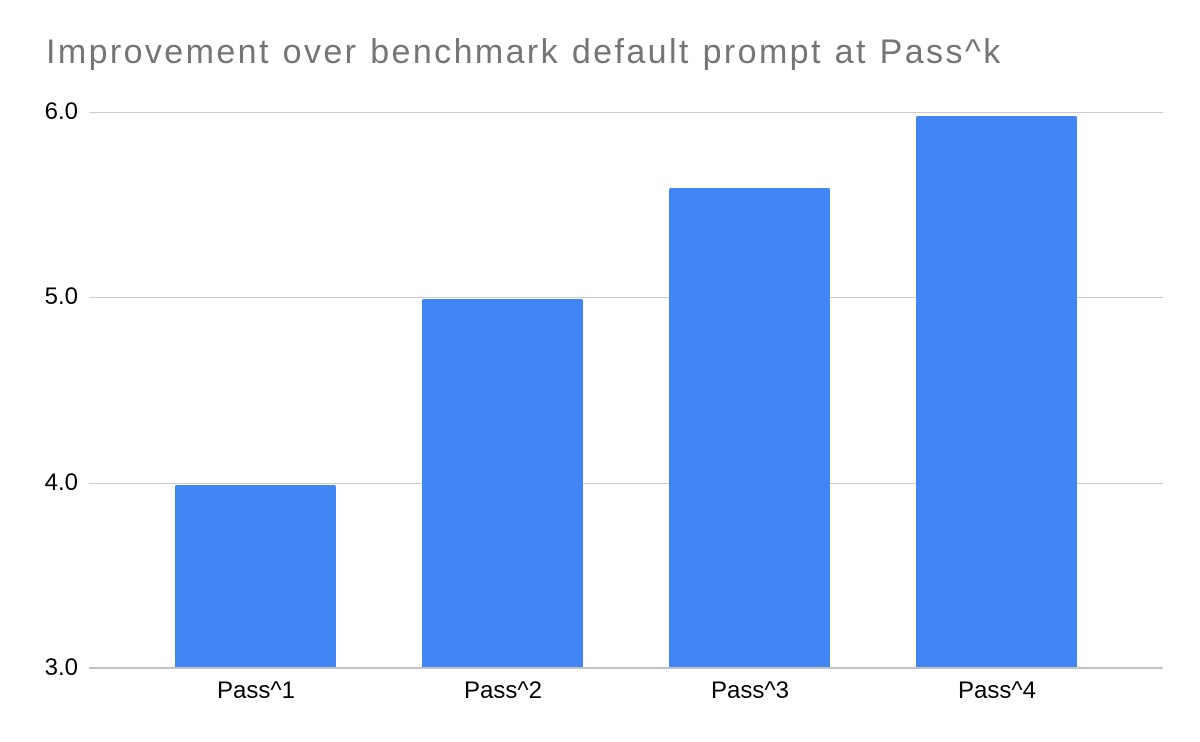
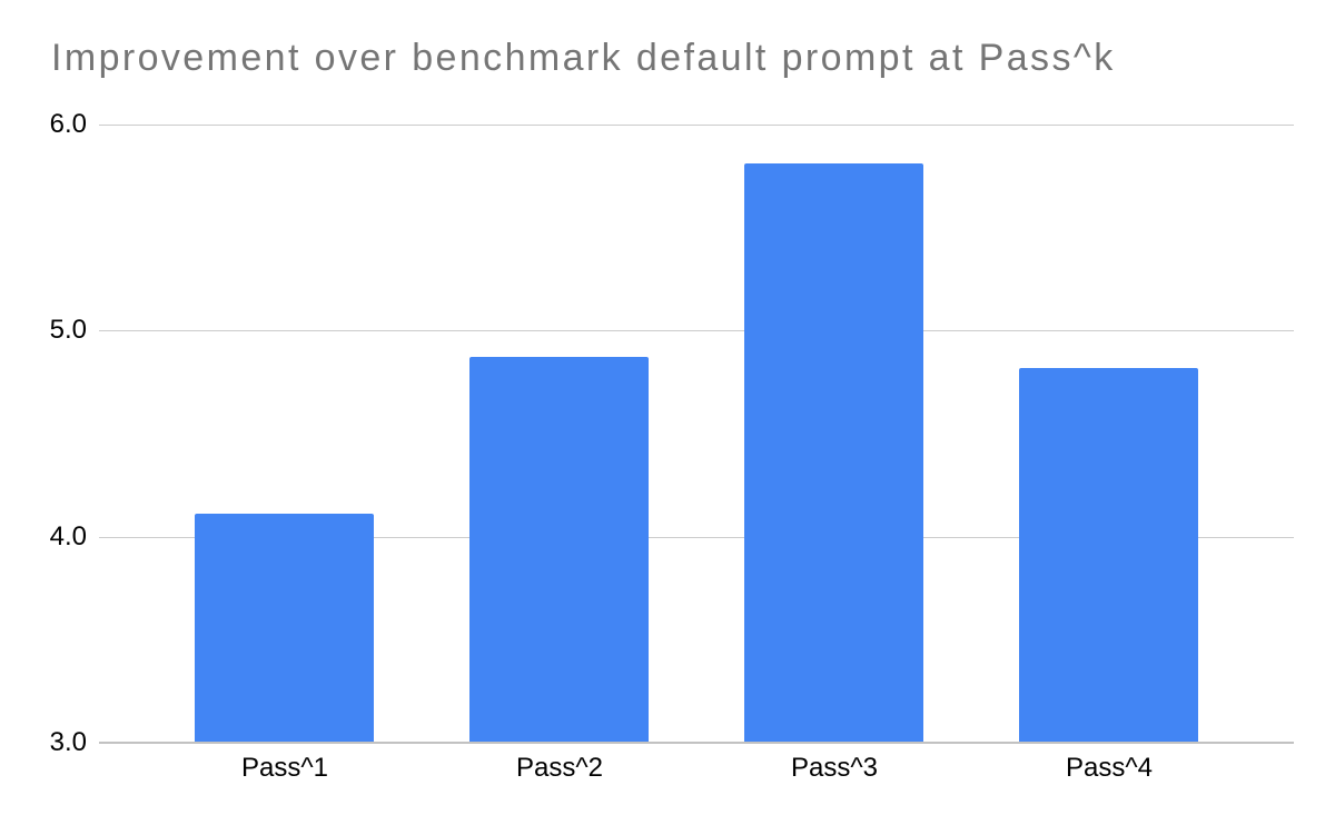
Pass^1: 3.99 -> 4.11
Pass^2: 4.99 -> 4.87
Pass^3: 5.59 -> 5.81
Pass^4: 5.98 -> 4.82
